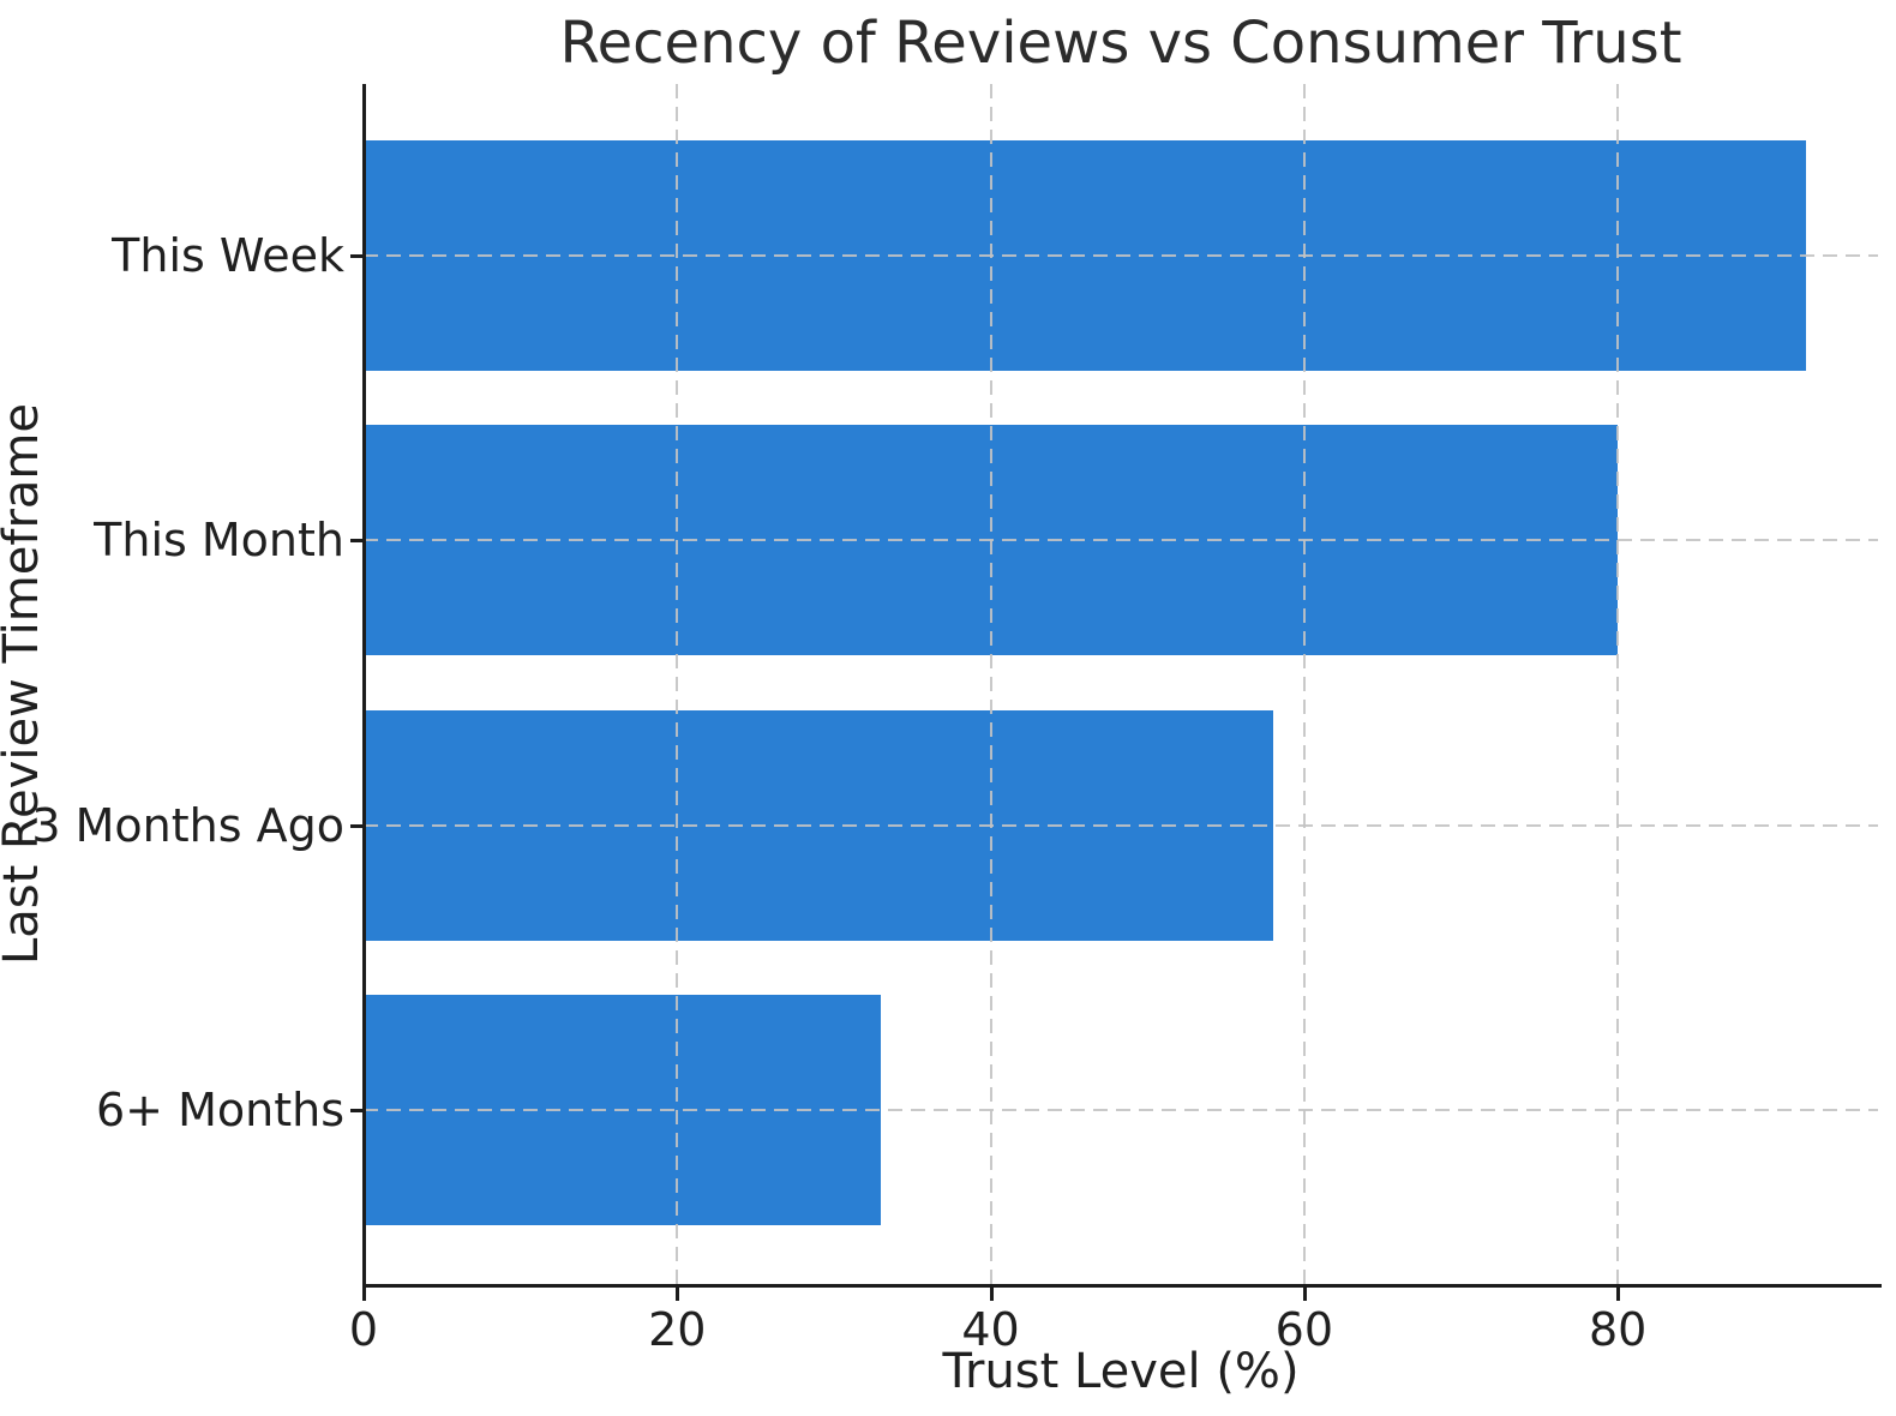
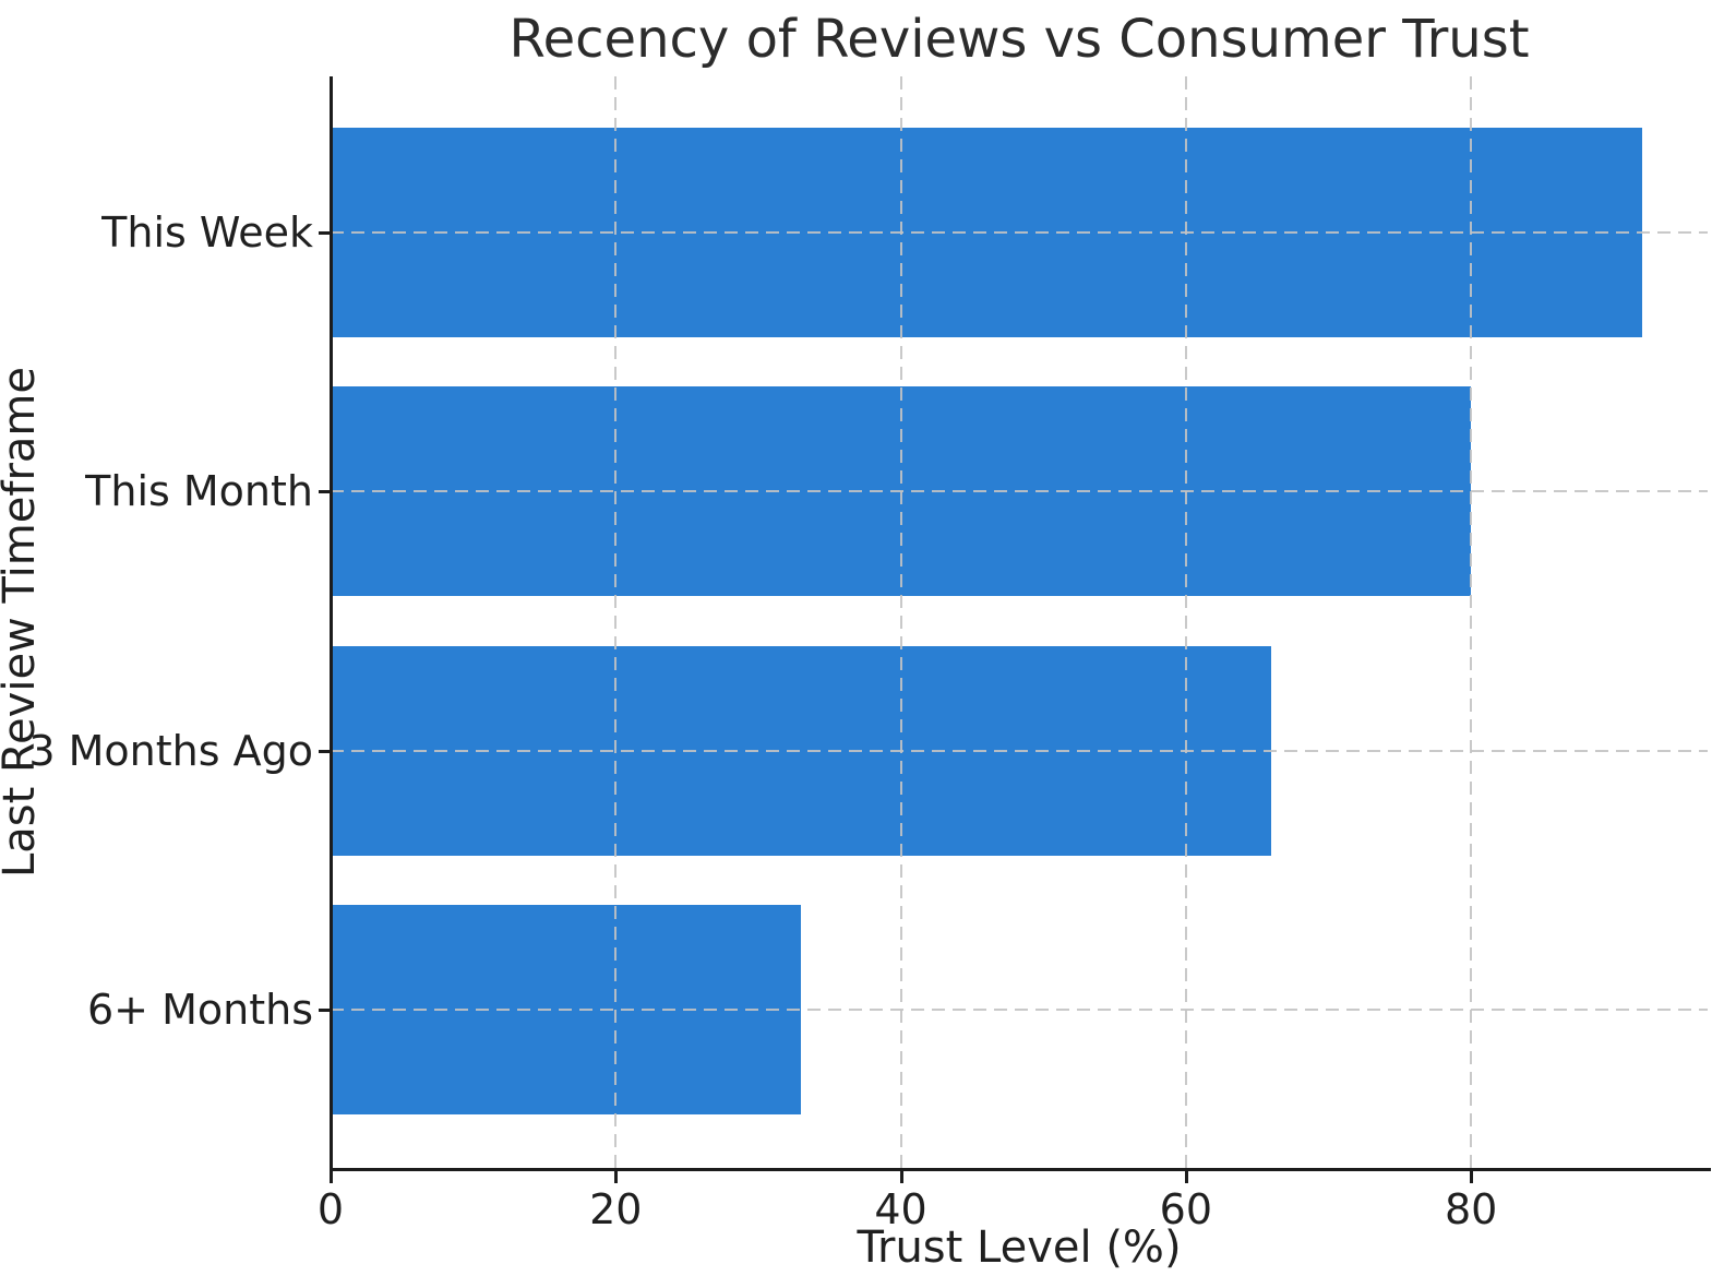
3 Months Ago: 58 -> 66
